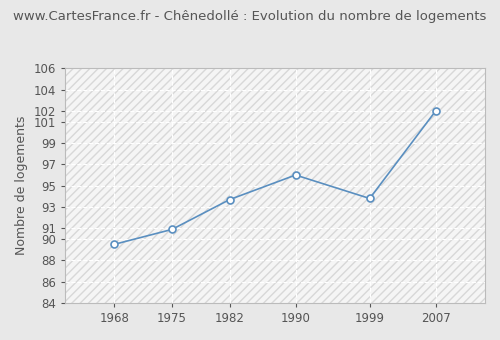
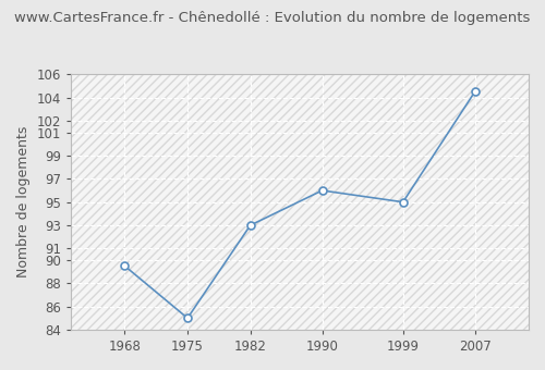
1975: 90.9 -> 85.0
1982: 93.7 -> 93.0
1999: 93.8 -> 95.0
2007: 102.0 -> 104.5
